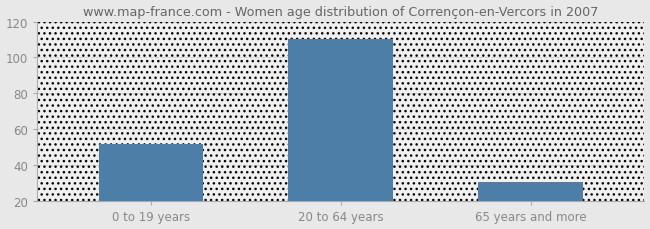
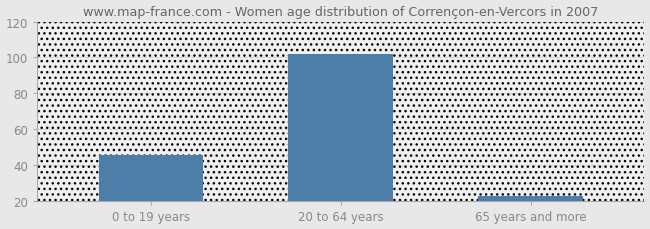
0 to 19 years: 52 -> 46
20 to 64 years: 110 -> 102
65 years and more: 31 -> 23
